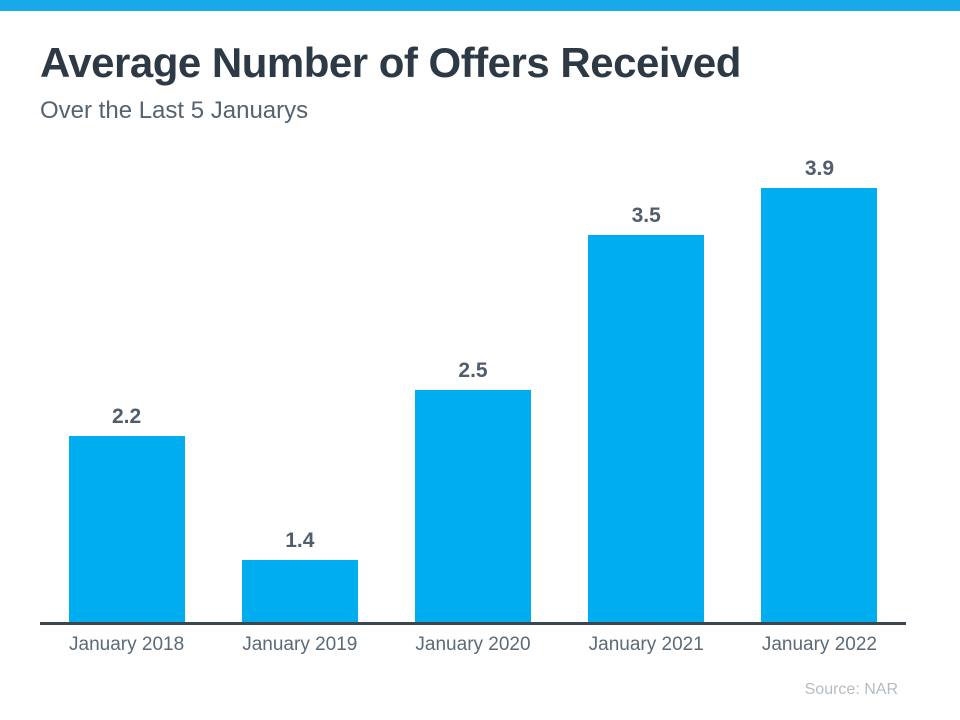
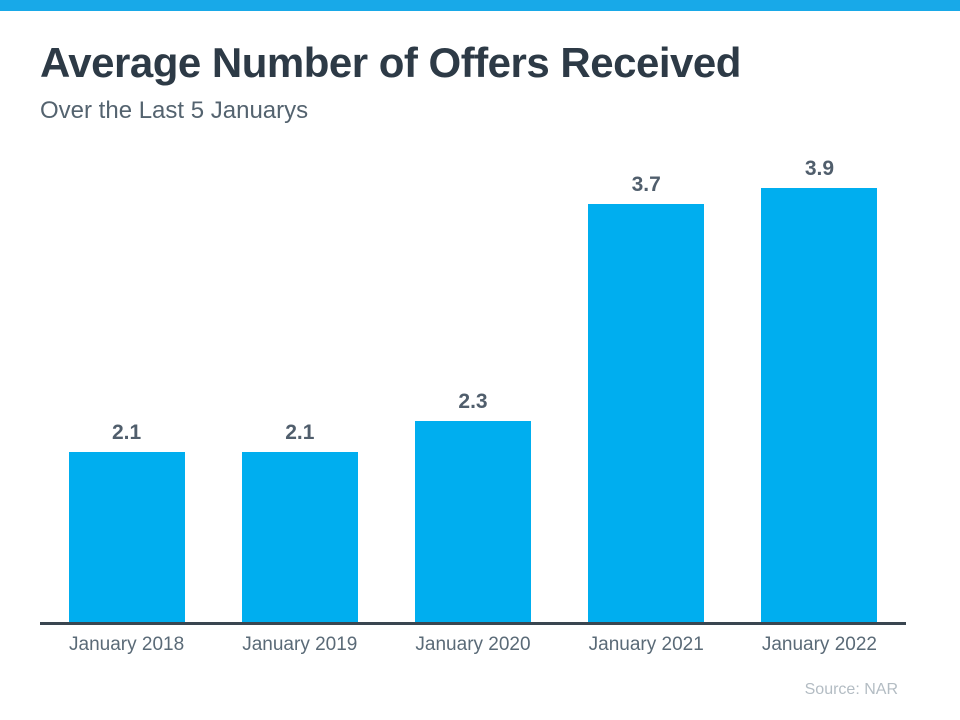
January 2018: 2.2 -> 2.1
January 2019: 1.4 -> 2.1
January 2020: 2.5 -> 2.3
January 2021: 3.5 -> 3.7
